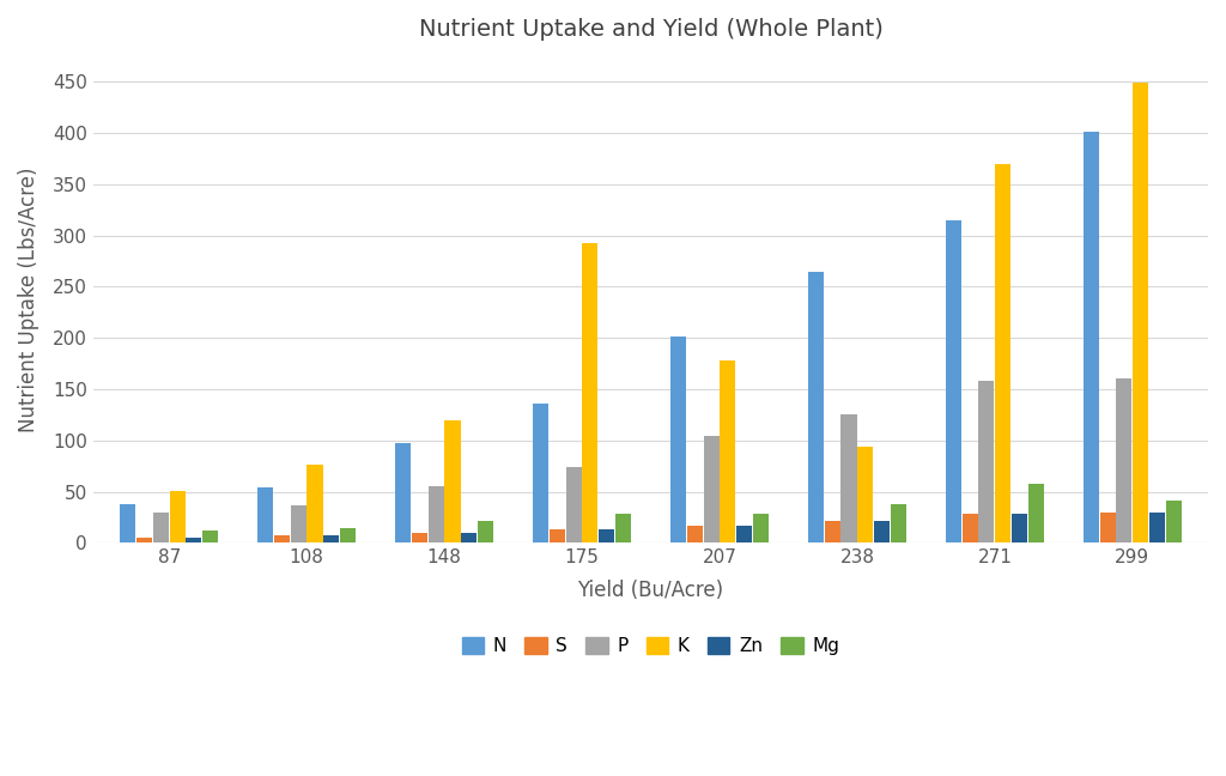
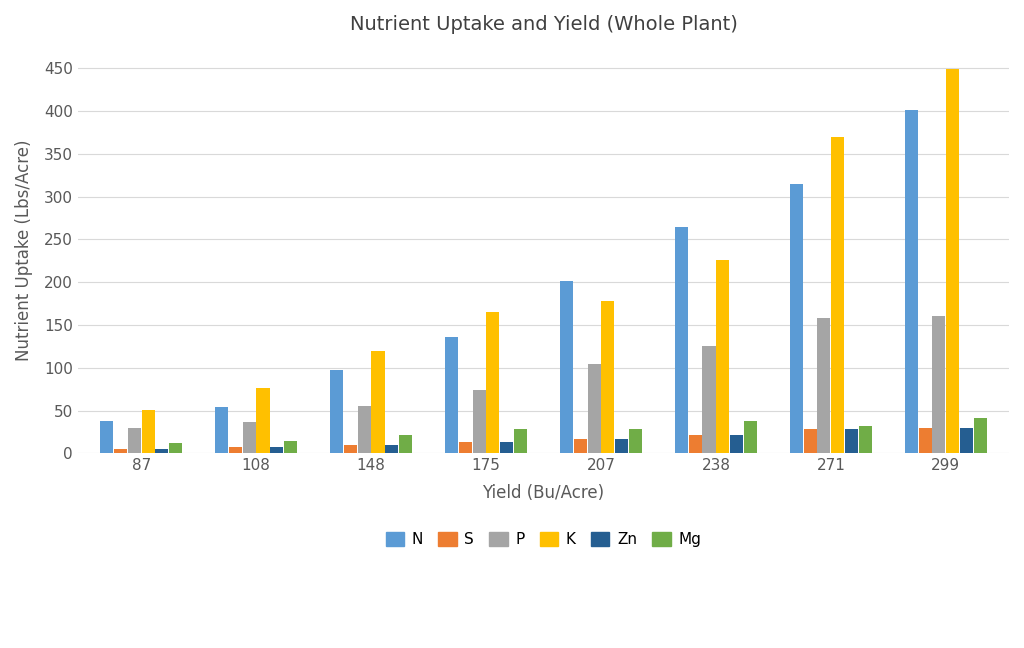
K/175: 292 -> 165
K/238: 94 -> 226
Mg/271: 58 -> 32
